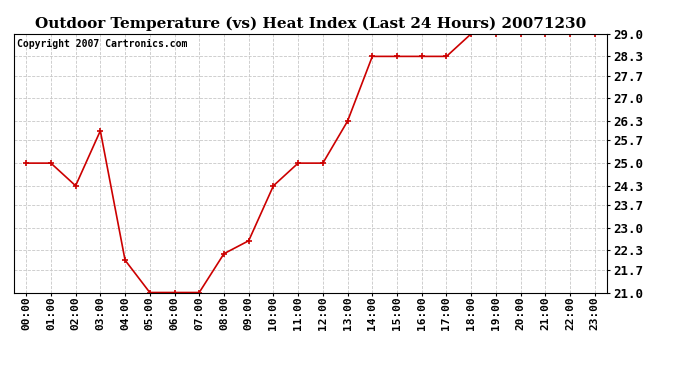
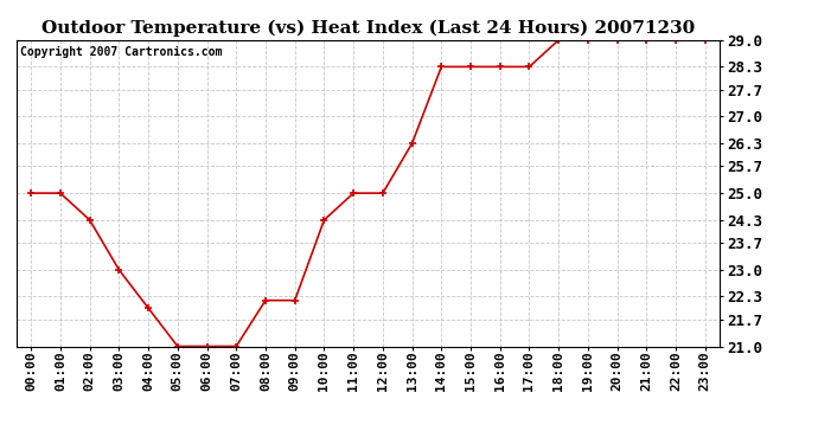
03:00: 26.0 -> 23.0
09:00: 22.6 -> 22.2
